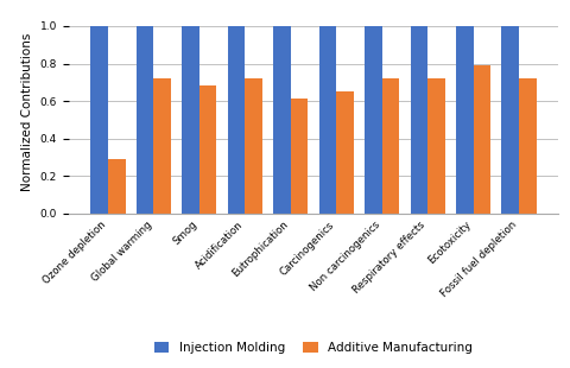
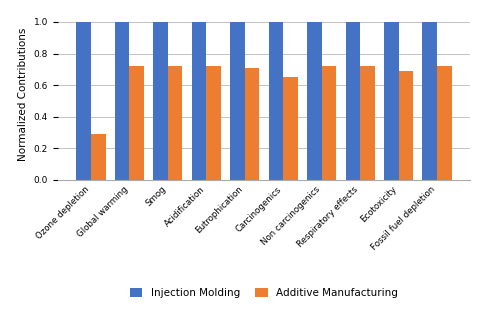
Additive Manufacturing/Smog: 0.68 -> 0.72
Additive Manufacturing/Eutrophication: 0.61 -> 0.71
Additive Manufacturing/Ecotoxicity: 0.79 -> 0.69
